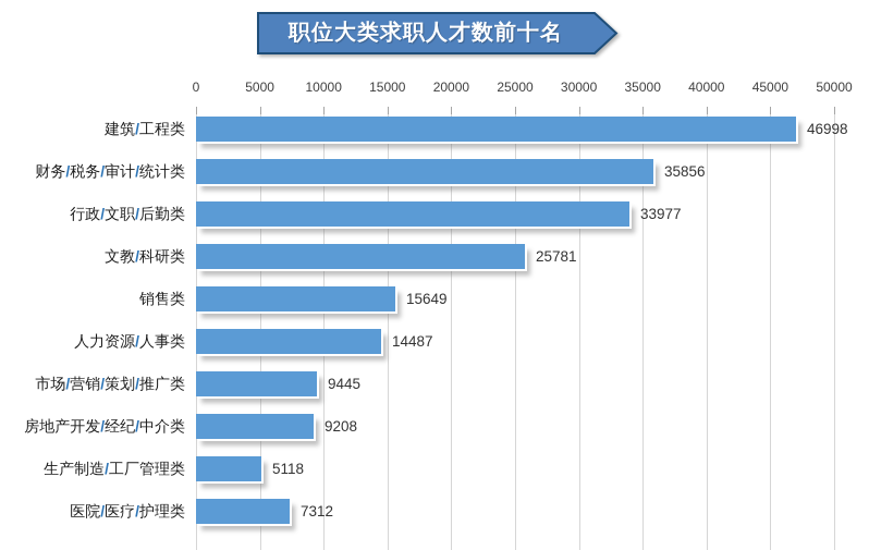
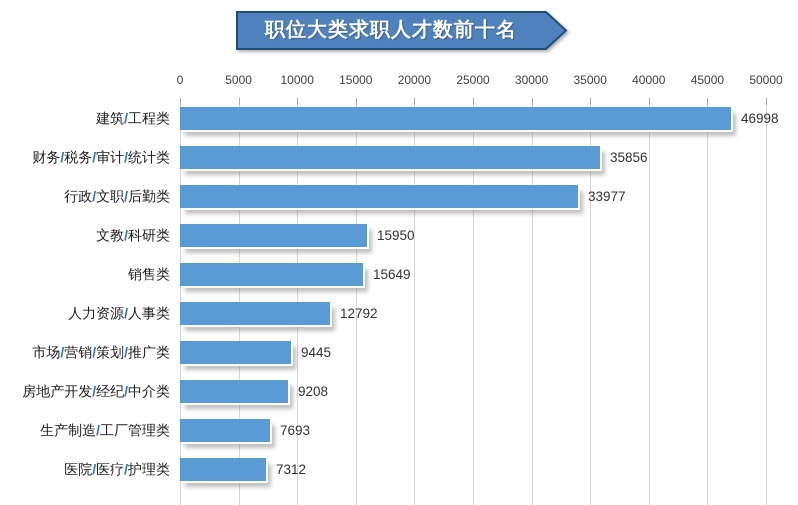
文教/科研类: 25781 -> 15950
人力资源/人事类: 14487 -> 12792
生产制造/工厂管理类: 5118 -> 7693
